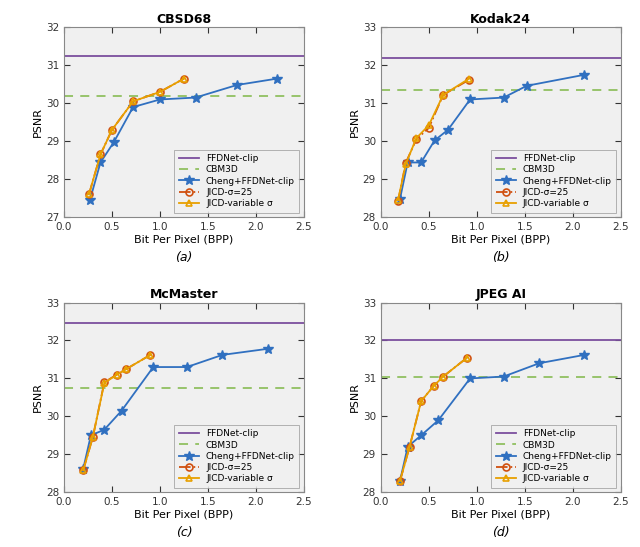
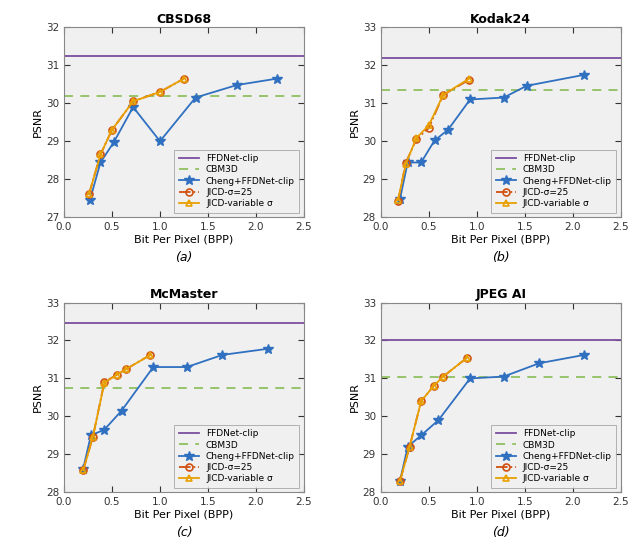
CBSD68/Cheng+FFDNet-clip/1.0: 30.10 -> 29.00
